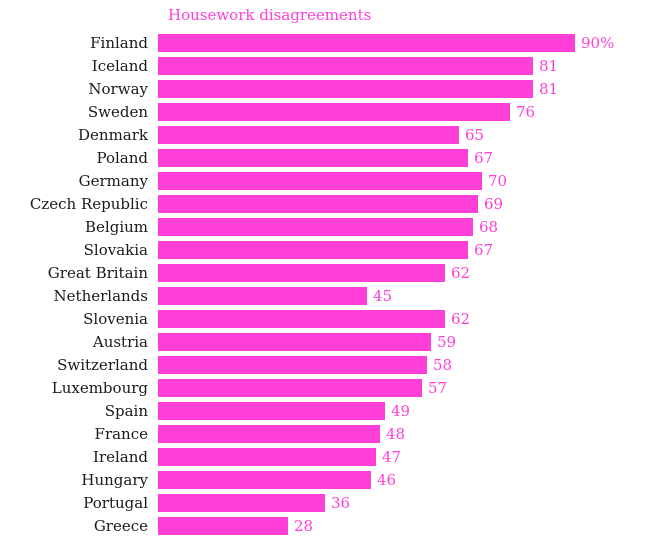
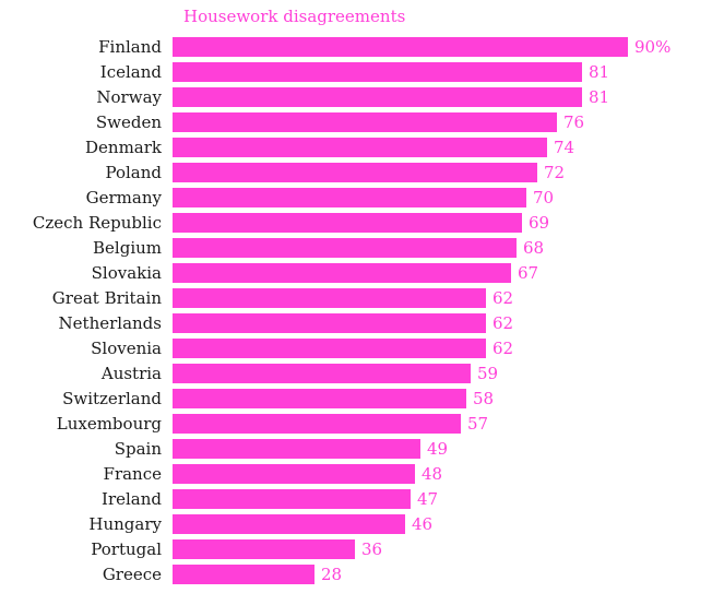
Denmark: 65 -> 74
Poland: 67 -> 72
Netherlands: 45 -> 62
